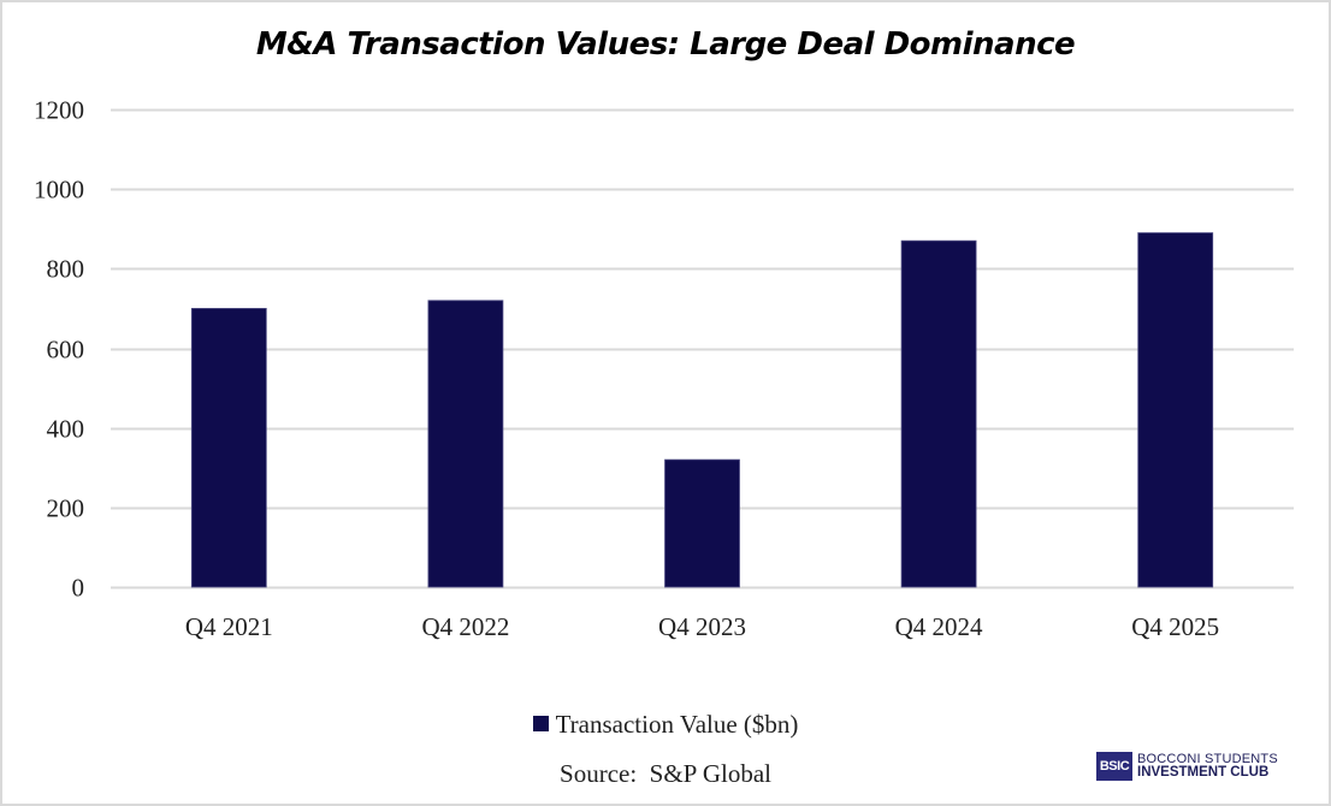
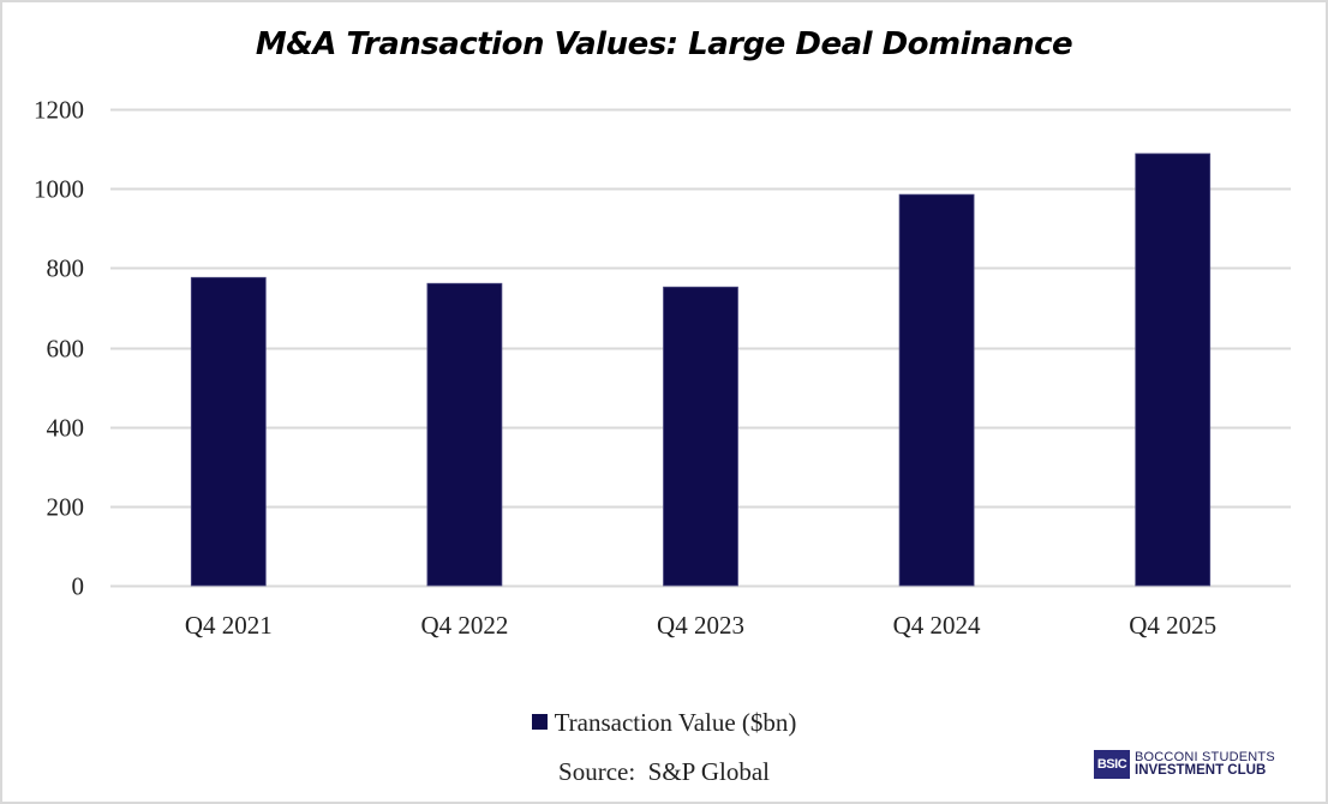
Q4 2021: 700 -> 780
Q4 2022: 720 -> 760
Q4 2023: 320 -> 750
Q4 2024: 870 -> 980
Q4 2025: 890 -> 1090
